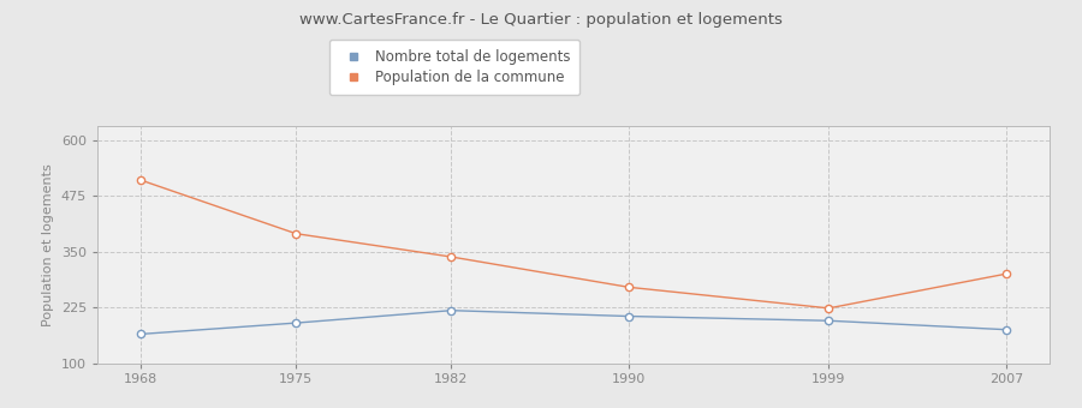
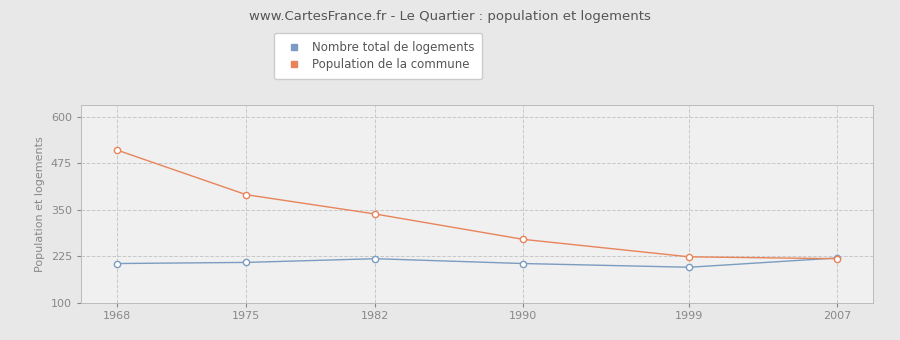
Nombre total de logements/1968: 165 -> 205
Nombre total de logements/1975: 190 -> 208
Nombre total de logements/2007: 175 -> 220
Population de la commune/2007: 300 -> 218
